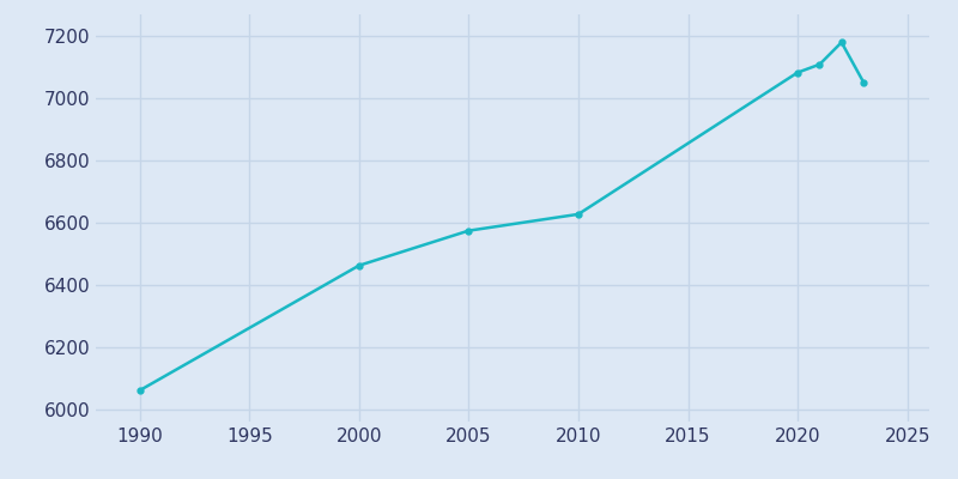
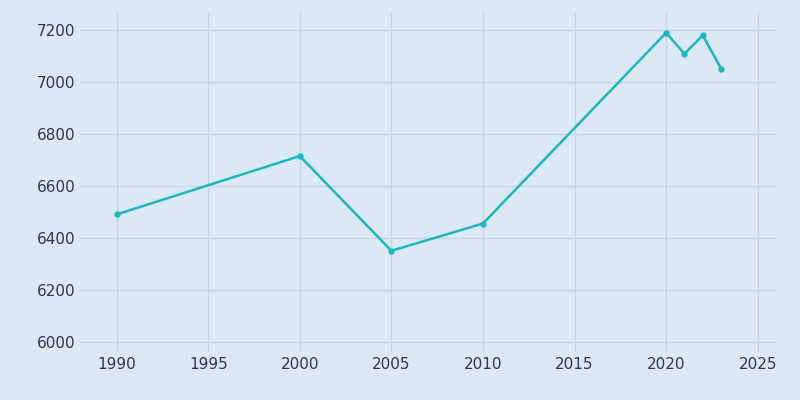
1990: 6060 -> 6490
2000: 6462 -> 6715
2005: 6574 -> 6350
2010: 6627 -> 6455
2020: 7083 -> 7190
